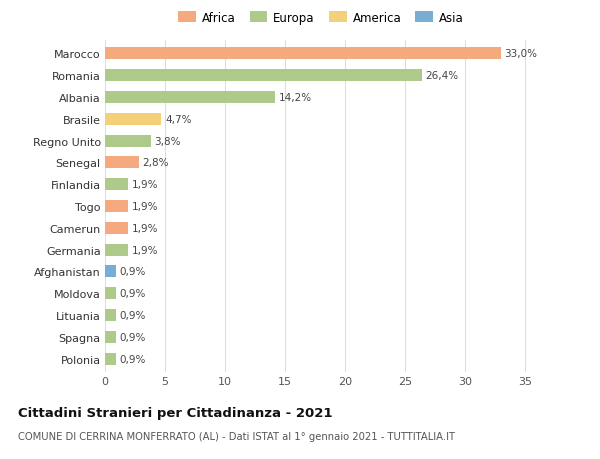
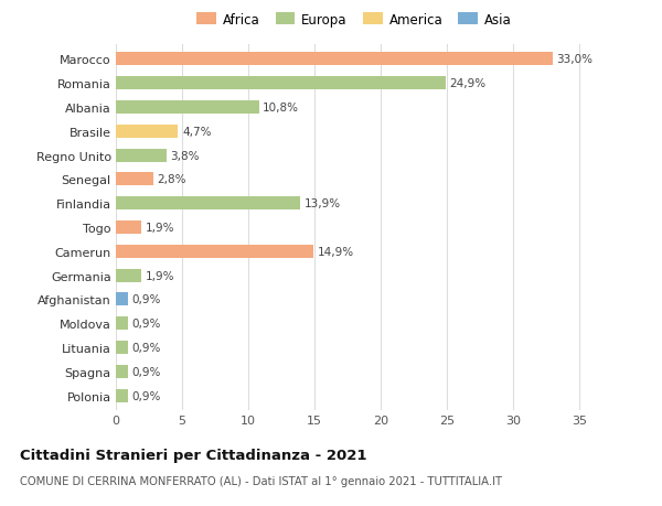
Romania: 26,4% -> 24,9%
Albania: 14,2% -> 10,8%
Finlandia: 1,9% -> 13,9%
Camerun: 1,9% -> 14,9%
